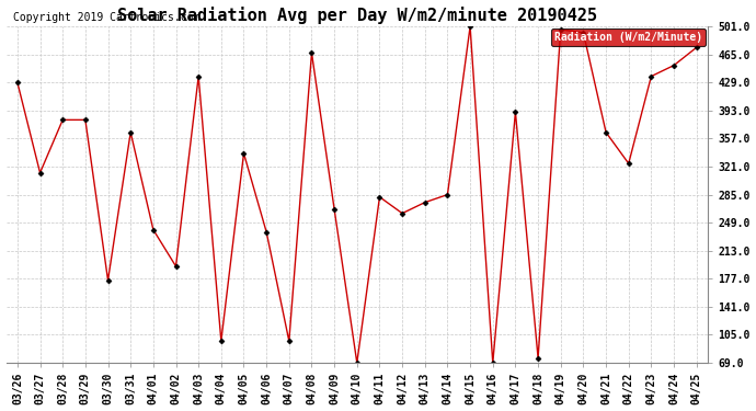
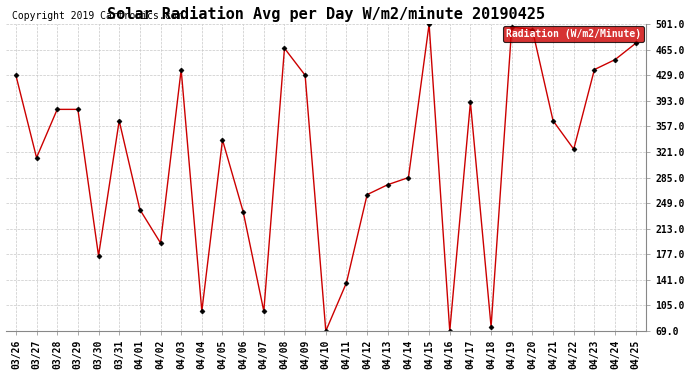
04/09: 266 -> 429
04/11: 282 -> 137
